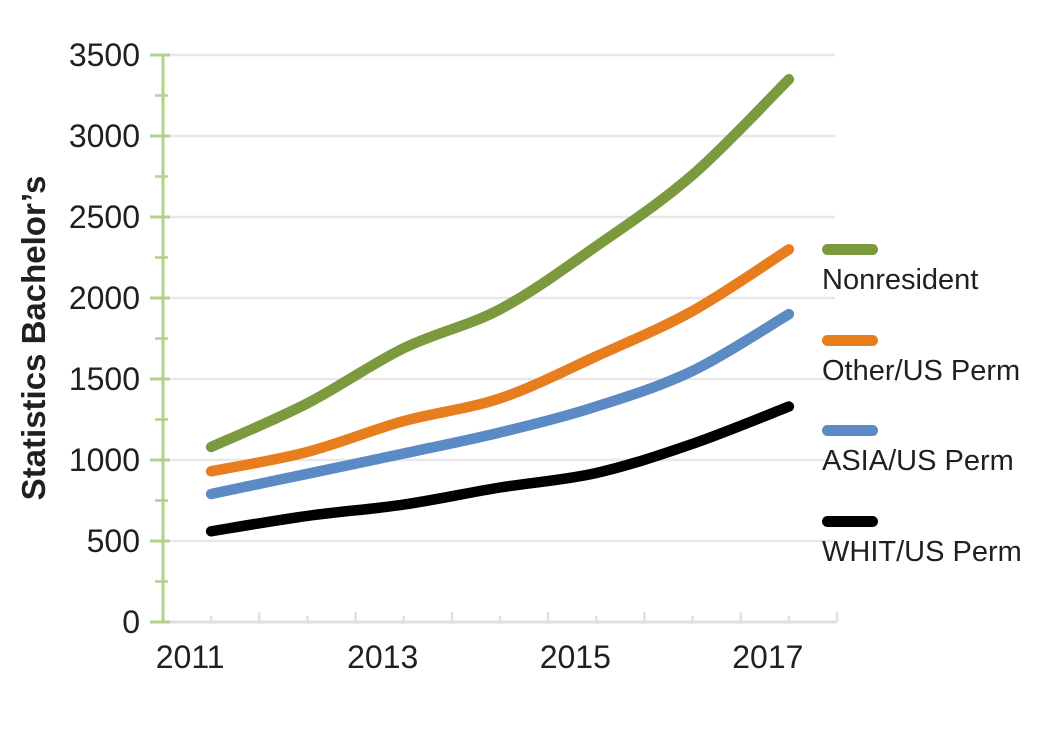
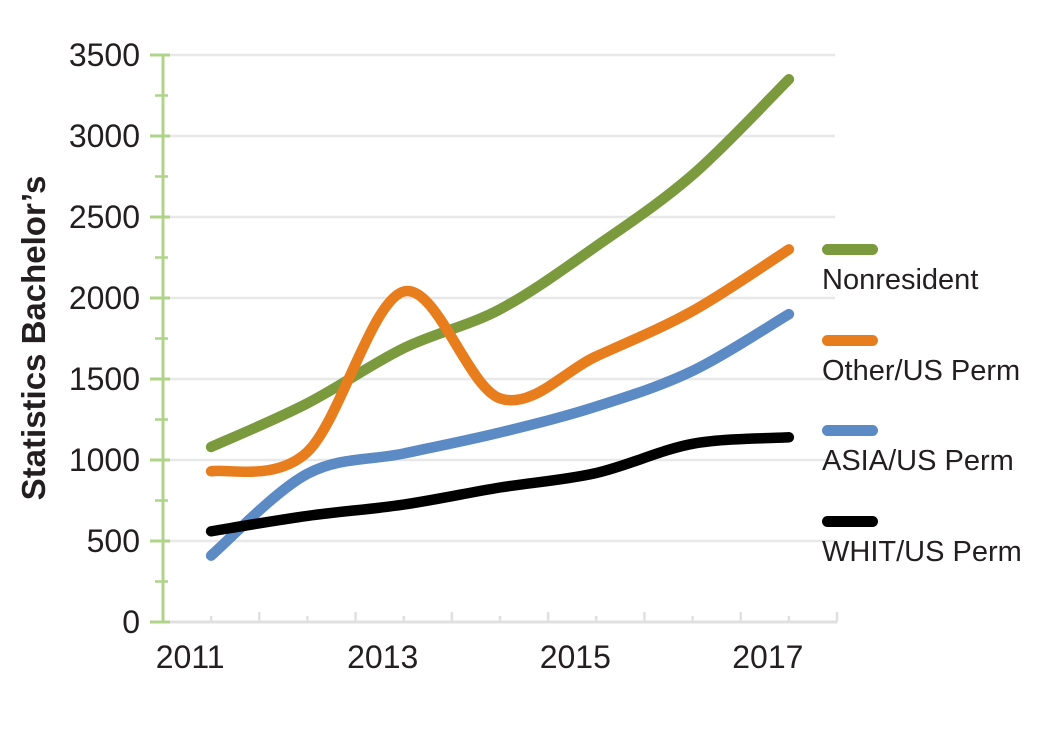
ASIA/US Perm/2011: 790 -> 410
Other/US Perm/2013: 1240 -> 2040
WHIT/US Perm/2017: 1330 -> 1140
